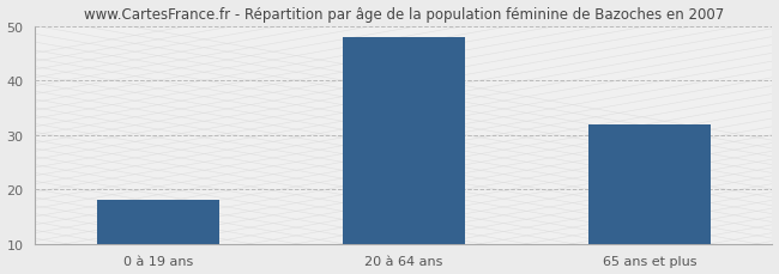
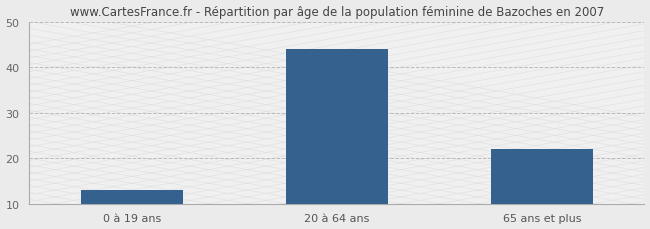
0 à 19 ans: 18 -> 13
20 à 64 ans: 48 -> 44
65 ans et plus: 32 -> 22
